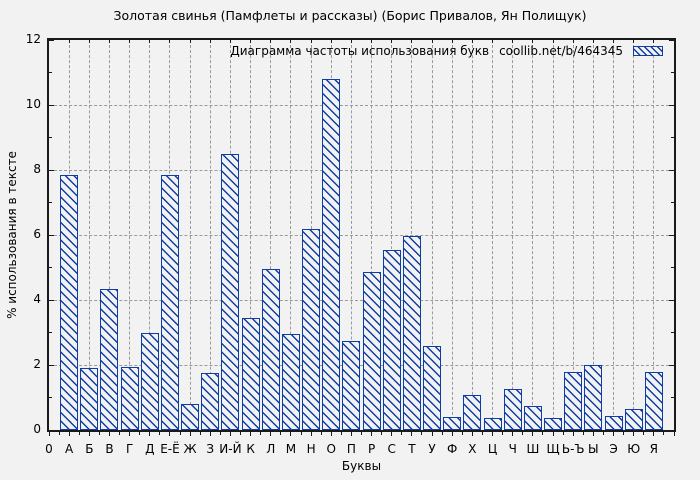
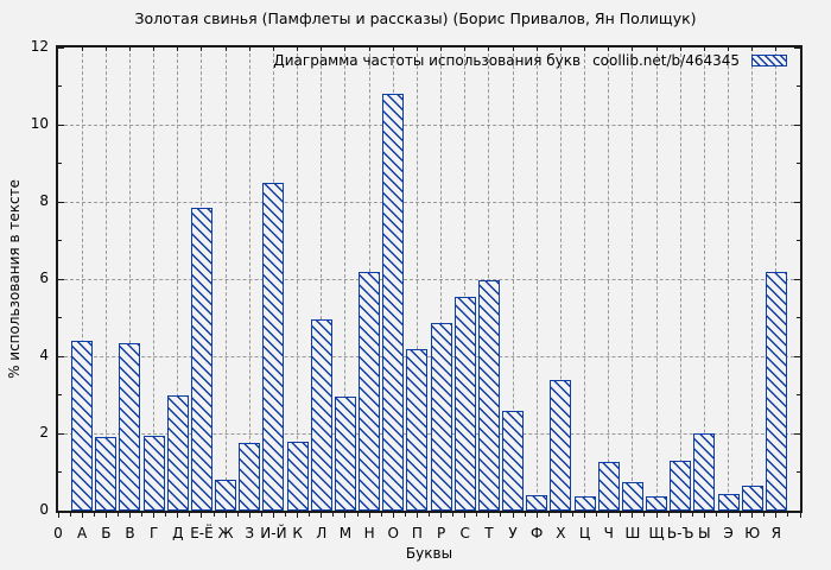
А: 7.8 -> 4.4
К: 3.5 -> 1.8
П: 2.8 -> 4.2
Х: 1.1 -> 3.4
Ь-Ъ: 1.8 -> 1.3
Я: 1.8 -> 6.2
